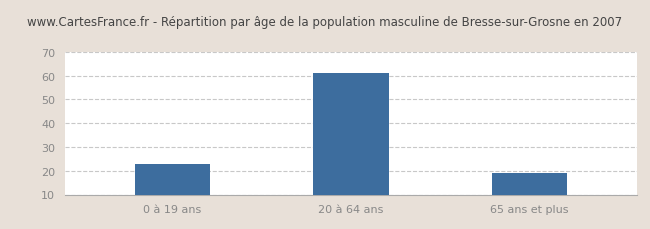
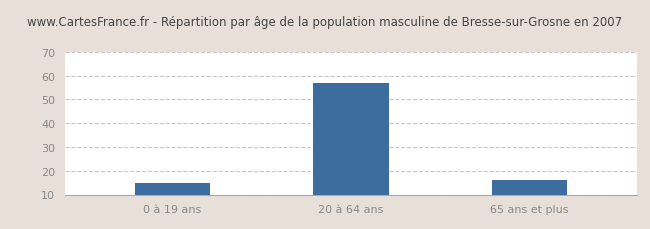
0 à 19 ans: 23 -> 15
20 à 64 ans: 61 -> 57
65 ans et plus: 19 -> 16
